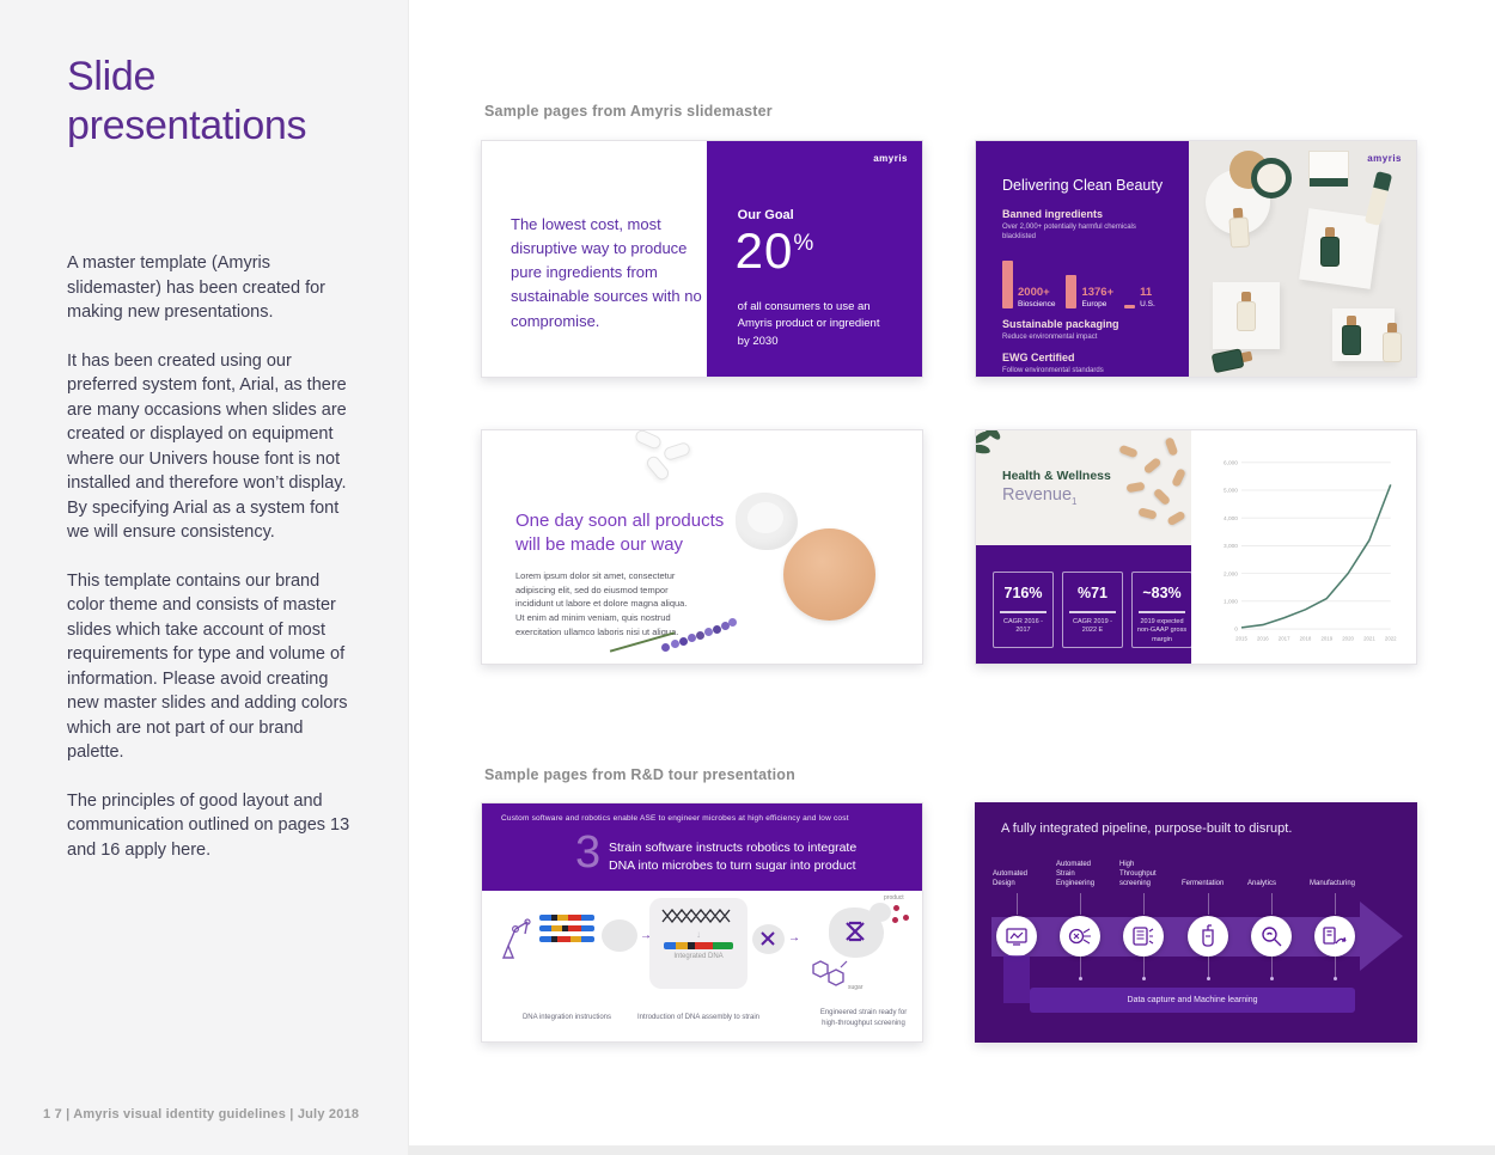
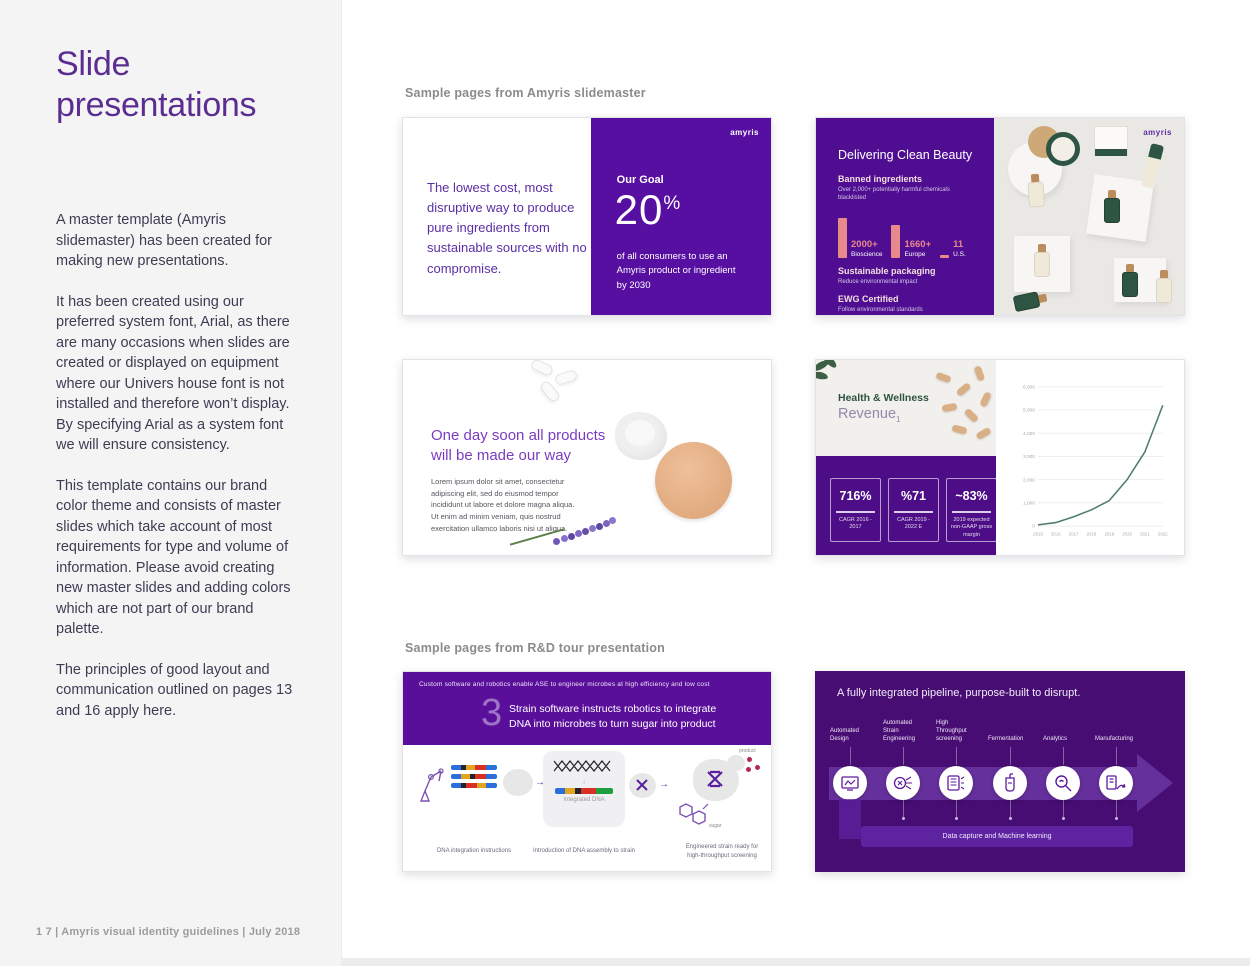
Banned ingredients/Europe: 1376 -> 1660
